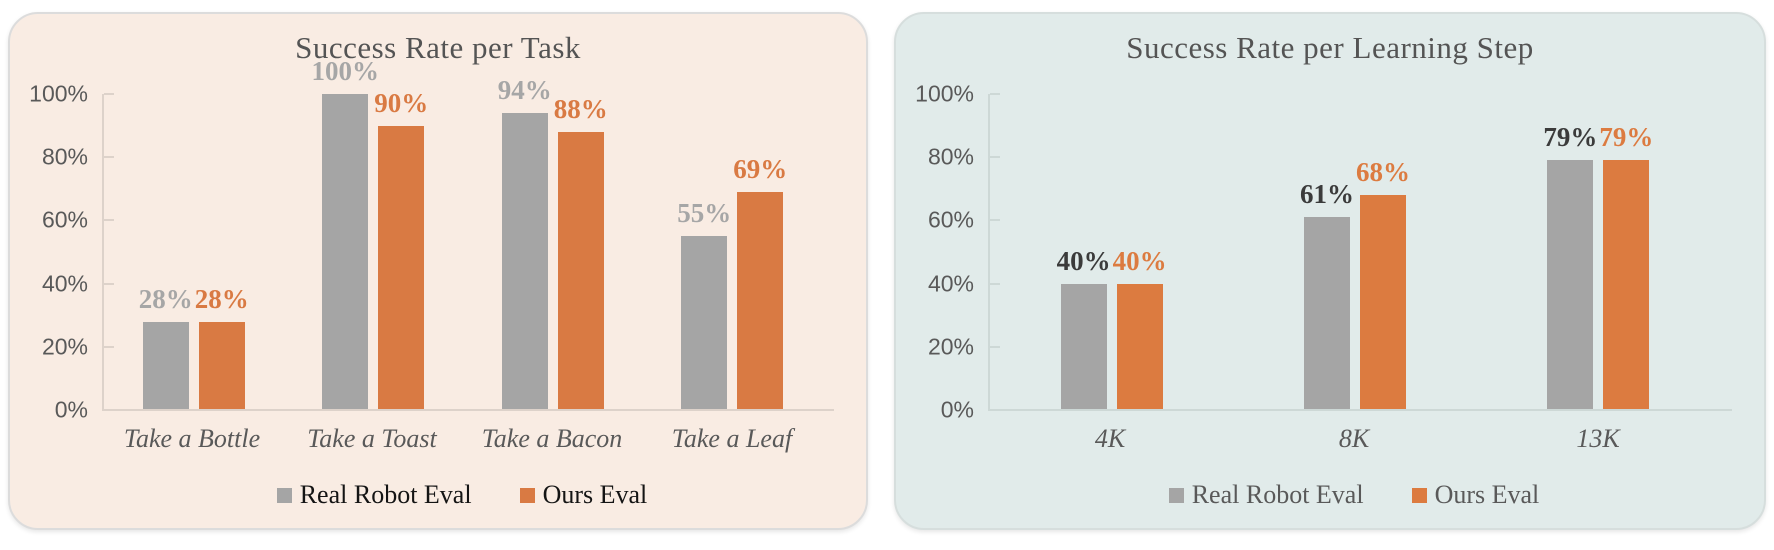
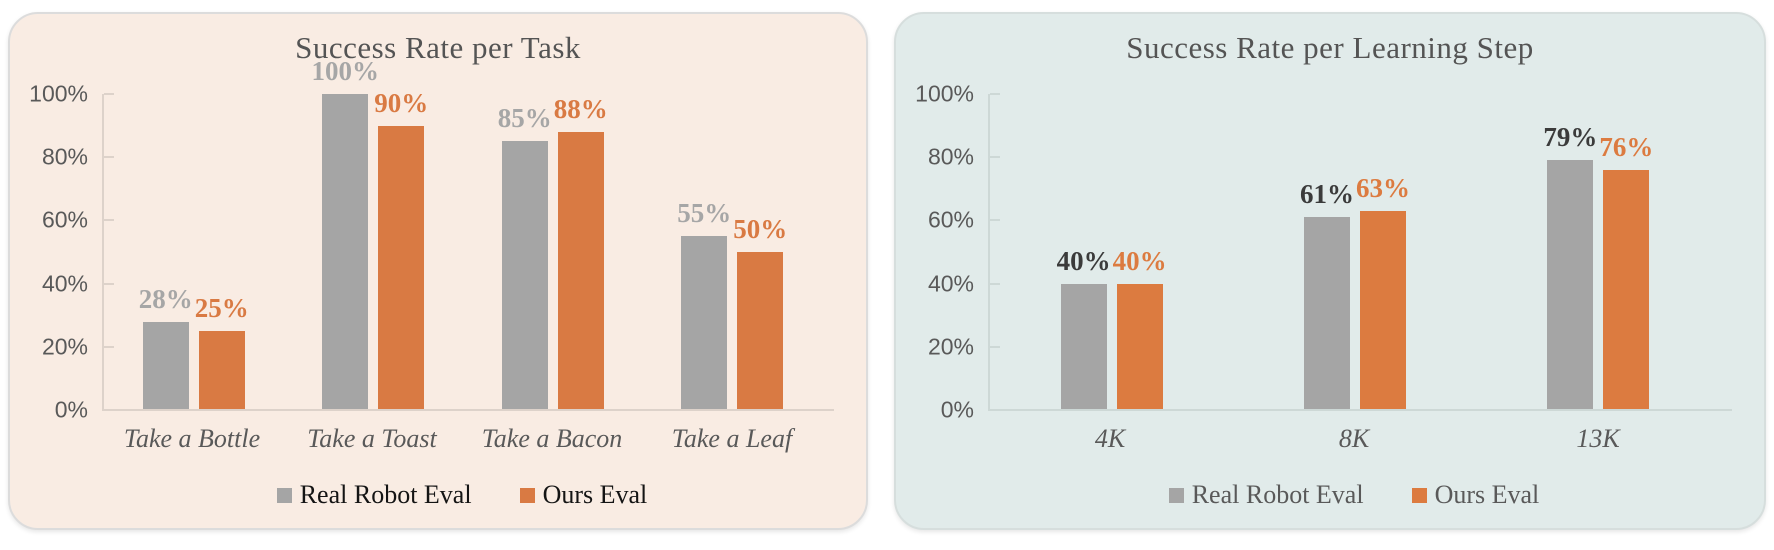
Success Rate per Task/Ours Eval/Take a Bottle: 28% -> 25%
Success Rate per Task/Real Robot Eval/Take a Bacon: 94% -> 85%
Success Rate per Task/Ours Eval/Take a Leaf: 69% -> 50%
Success Rate per Learning Step/Ours Eval/8K: 68% -> 63%
Success Rate per Learning Step/Ours Eval/13K: 79% -> 76%
